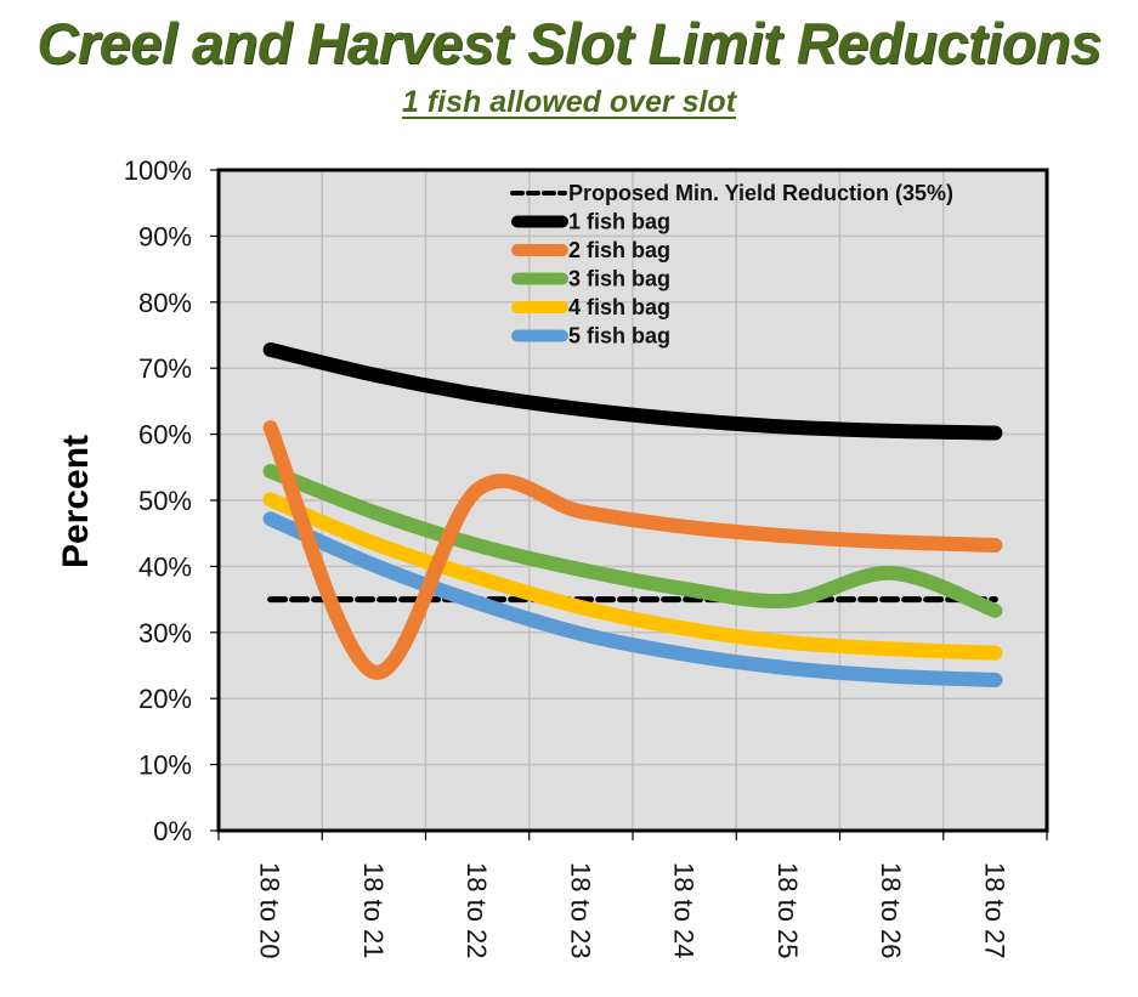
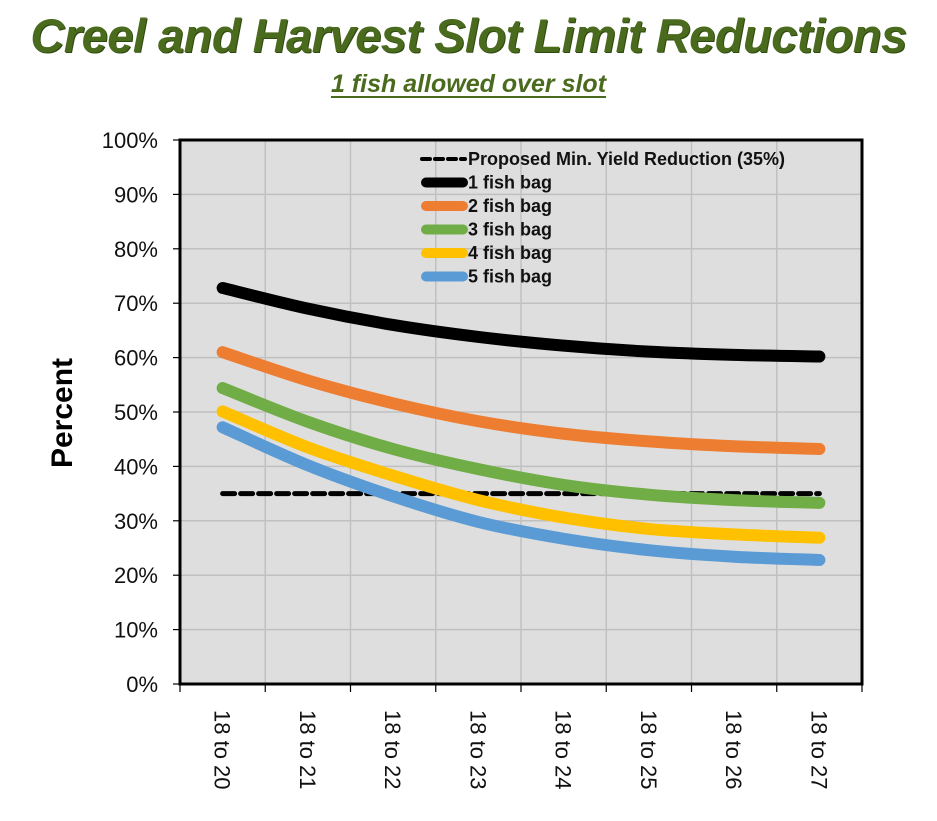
2 fish bag/18 to 21: 24% -> 56%
3 fish bag/18 to 26: 39% -> 34%
